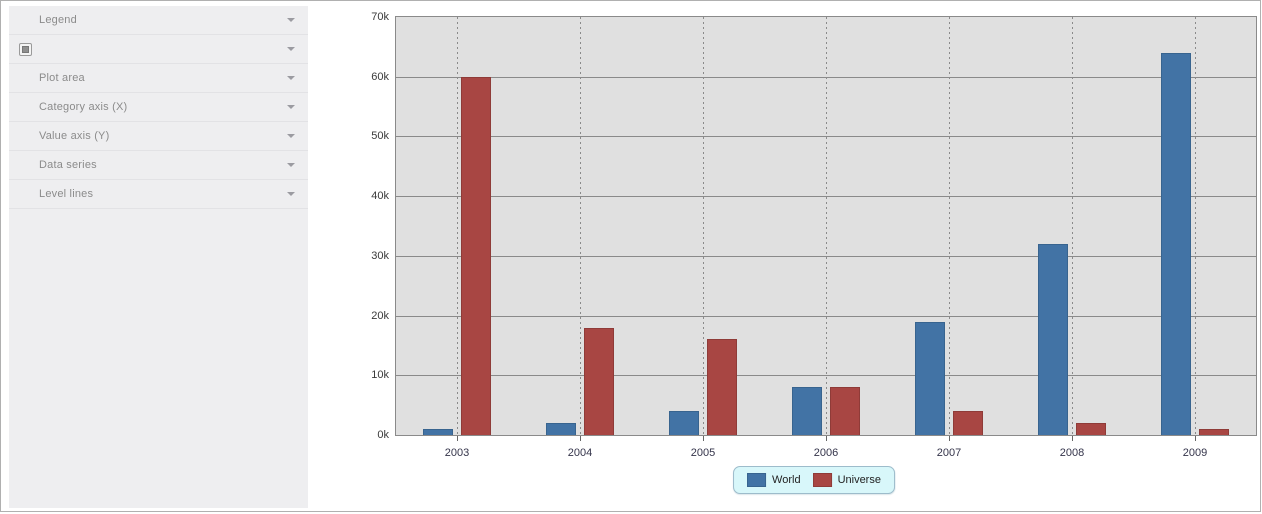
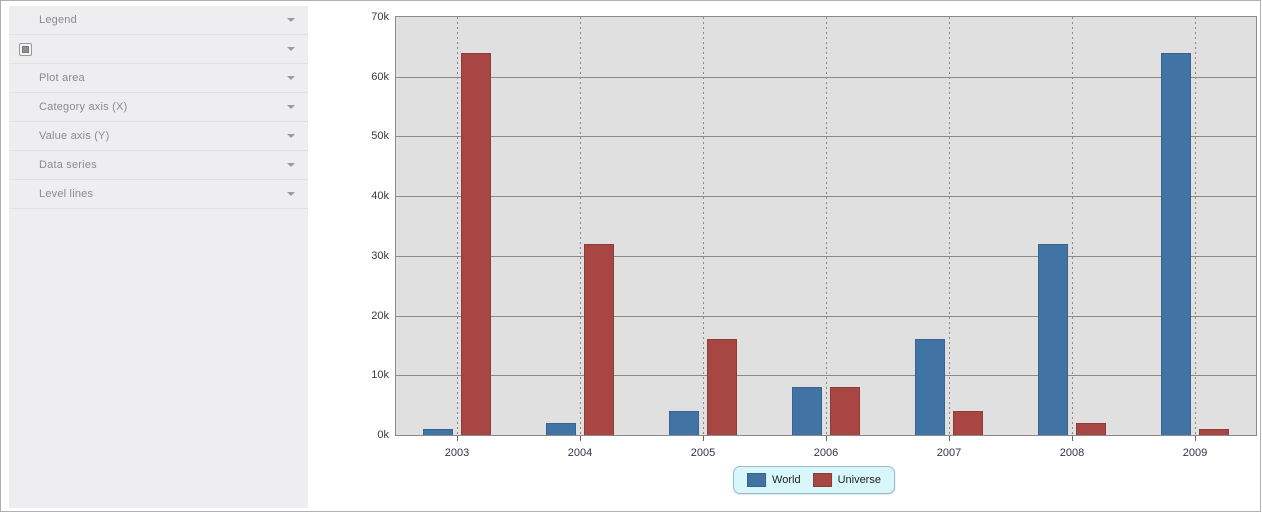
Universe/2003: 60k -> 64k
Universe/2004: 18k -> 32k
World/2007: 19k -> 16k
